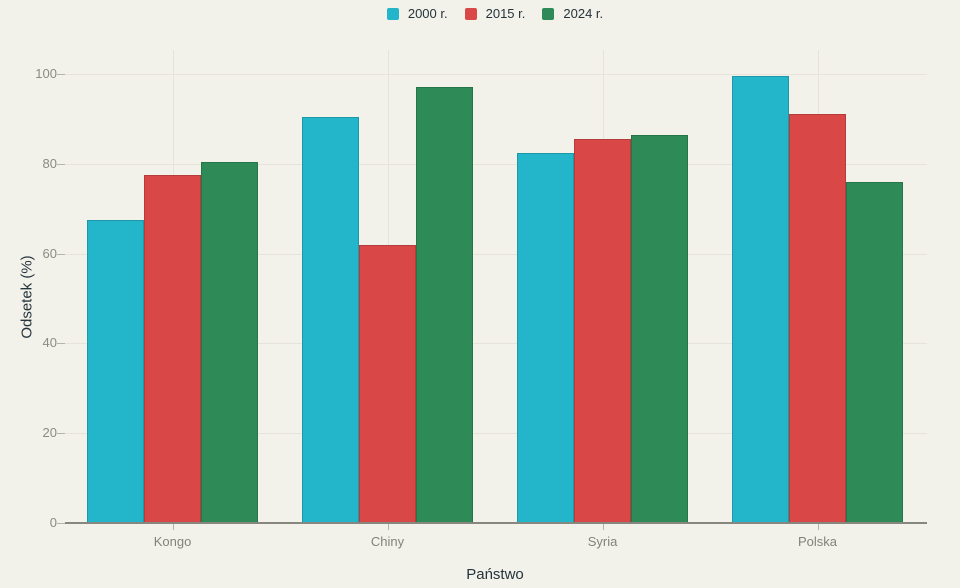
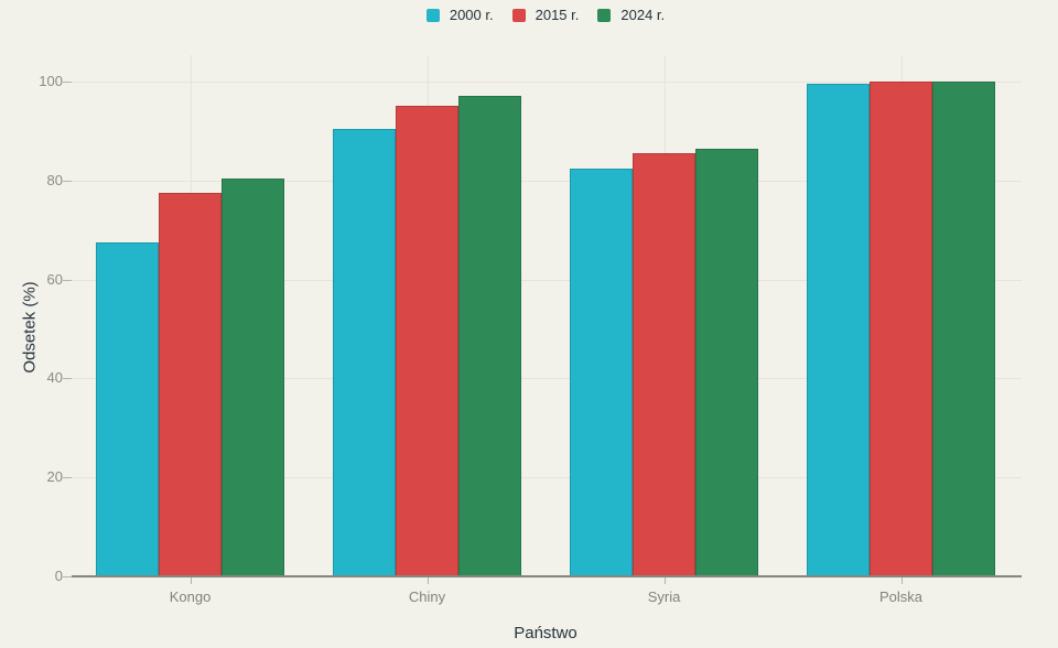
2015 r./Chiny: 62 -> 95
2015 r./Polska: 91 -> 100
2024 r./Polska: 76 -> 100
